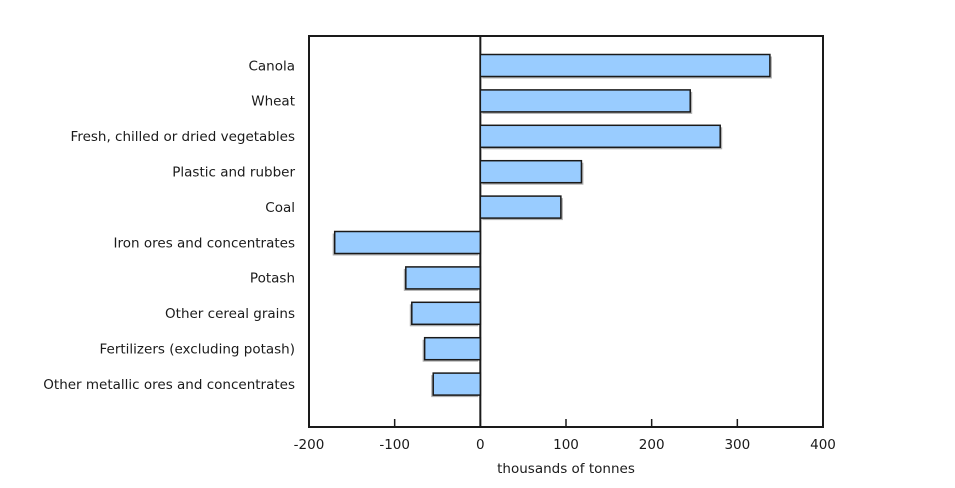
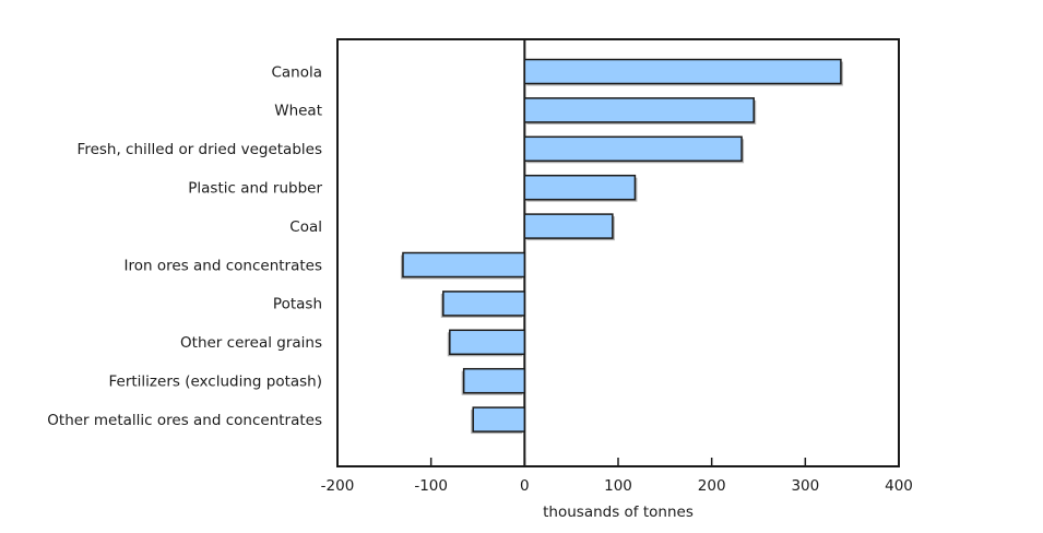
Fresh, chilled or dried vegetables: 280 -> 230
Iron ores and concentrates: -170 -> -130
